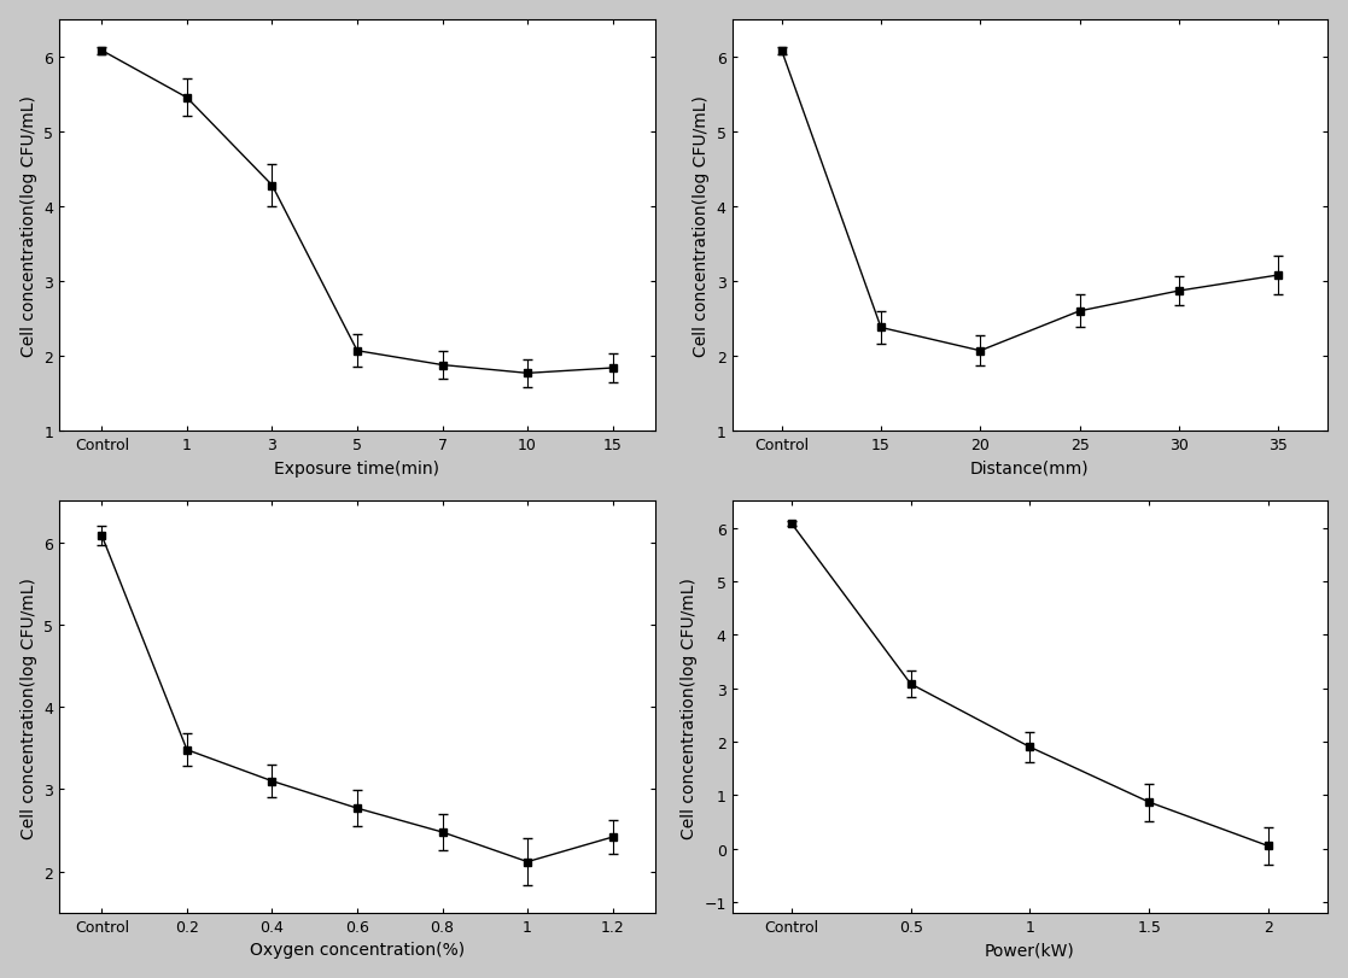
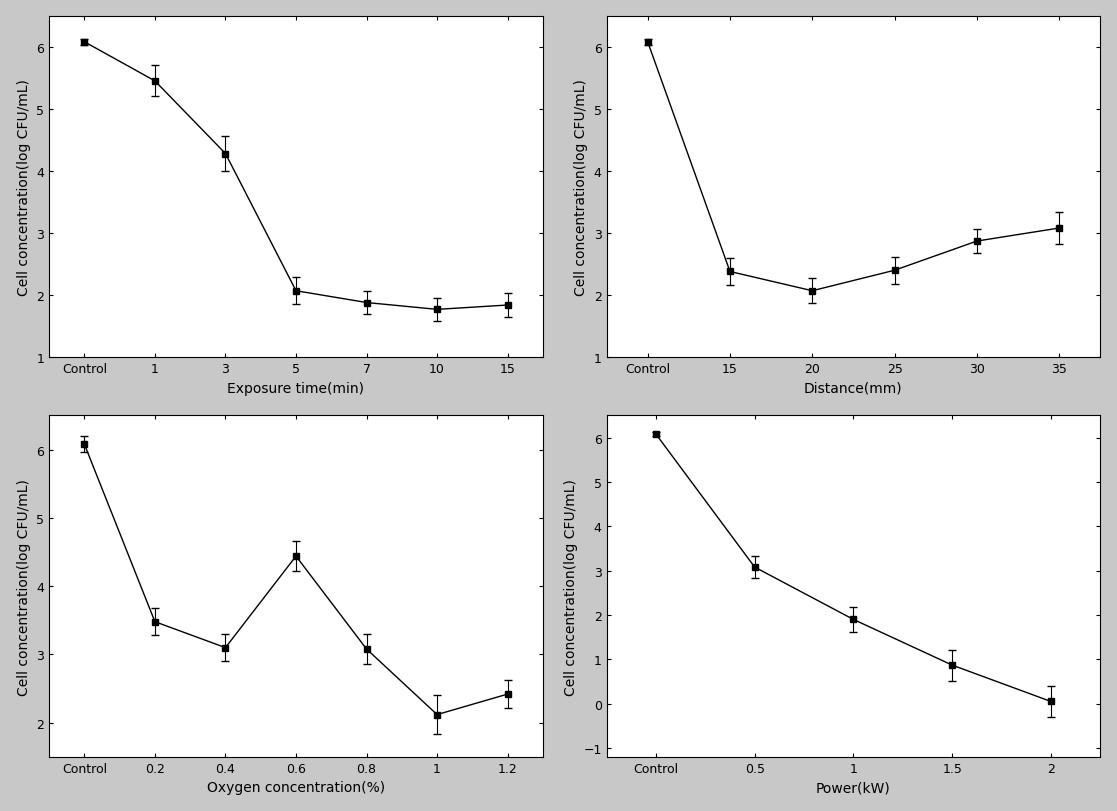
25: 2.60 -> 2.40
0.6: 2.77 -> 4.44
0.8: 2.48 -> 3.08
